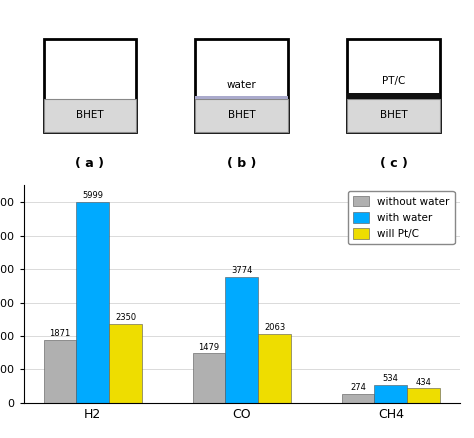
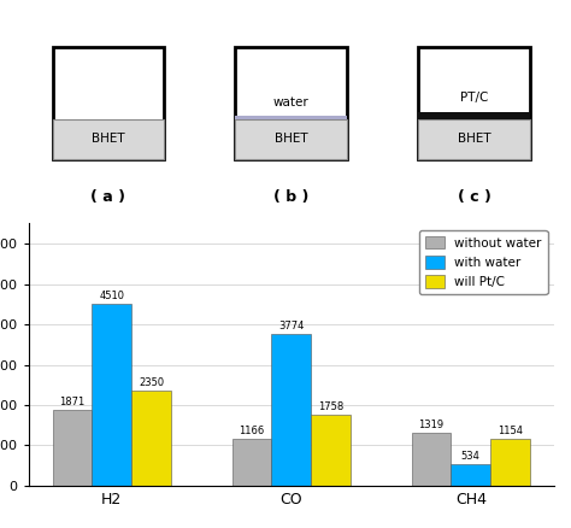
with water/H2: 5999 -> 4510
without water/CO: 1479 -> 1166
will Pt/C/CO: 2063 -> 1758
without water/CH4: 274 -> 1319
will Pt/C/CH4: 434 -> 1154
